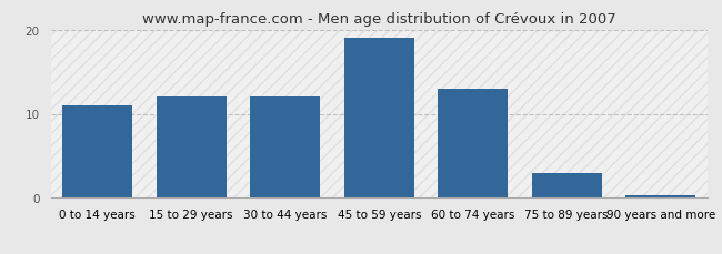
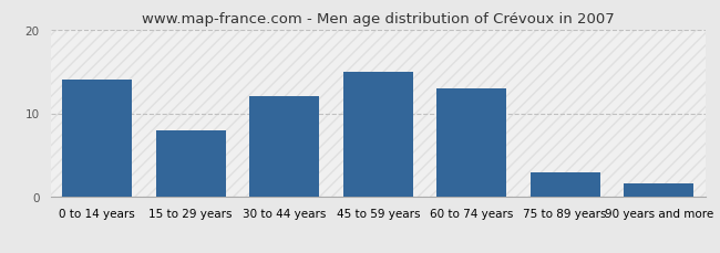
0 to 14 years: 11.0 -> 14.0
15 to 29 years: 12.0 -> 8.0
45 to 59 years: 19.0 -> 15.0
90 years and more: 0.3 -> 1.6
